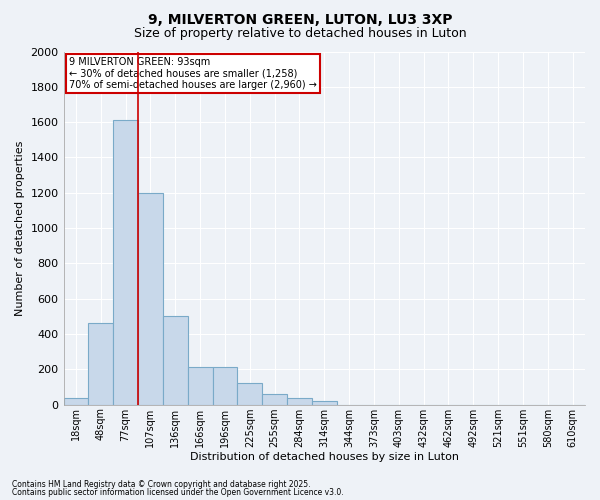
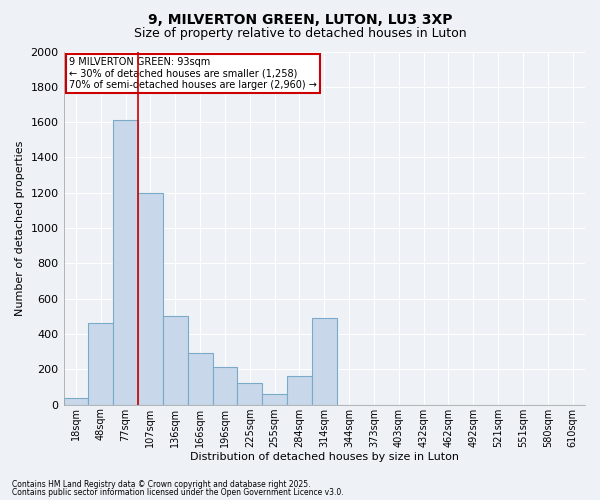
166sqm: 220 -> 290
284sqm: 40 -> 160
314sqm: 20 -> 490
